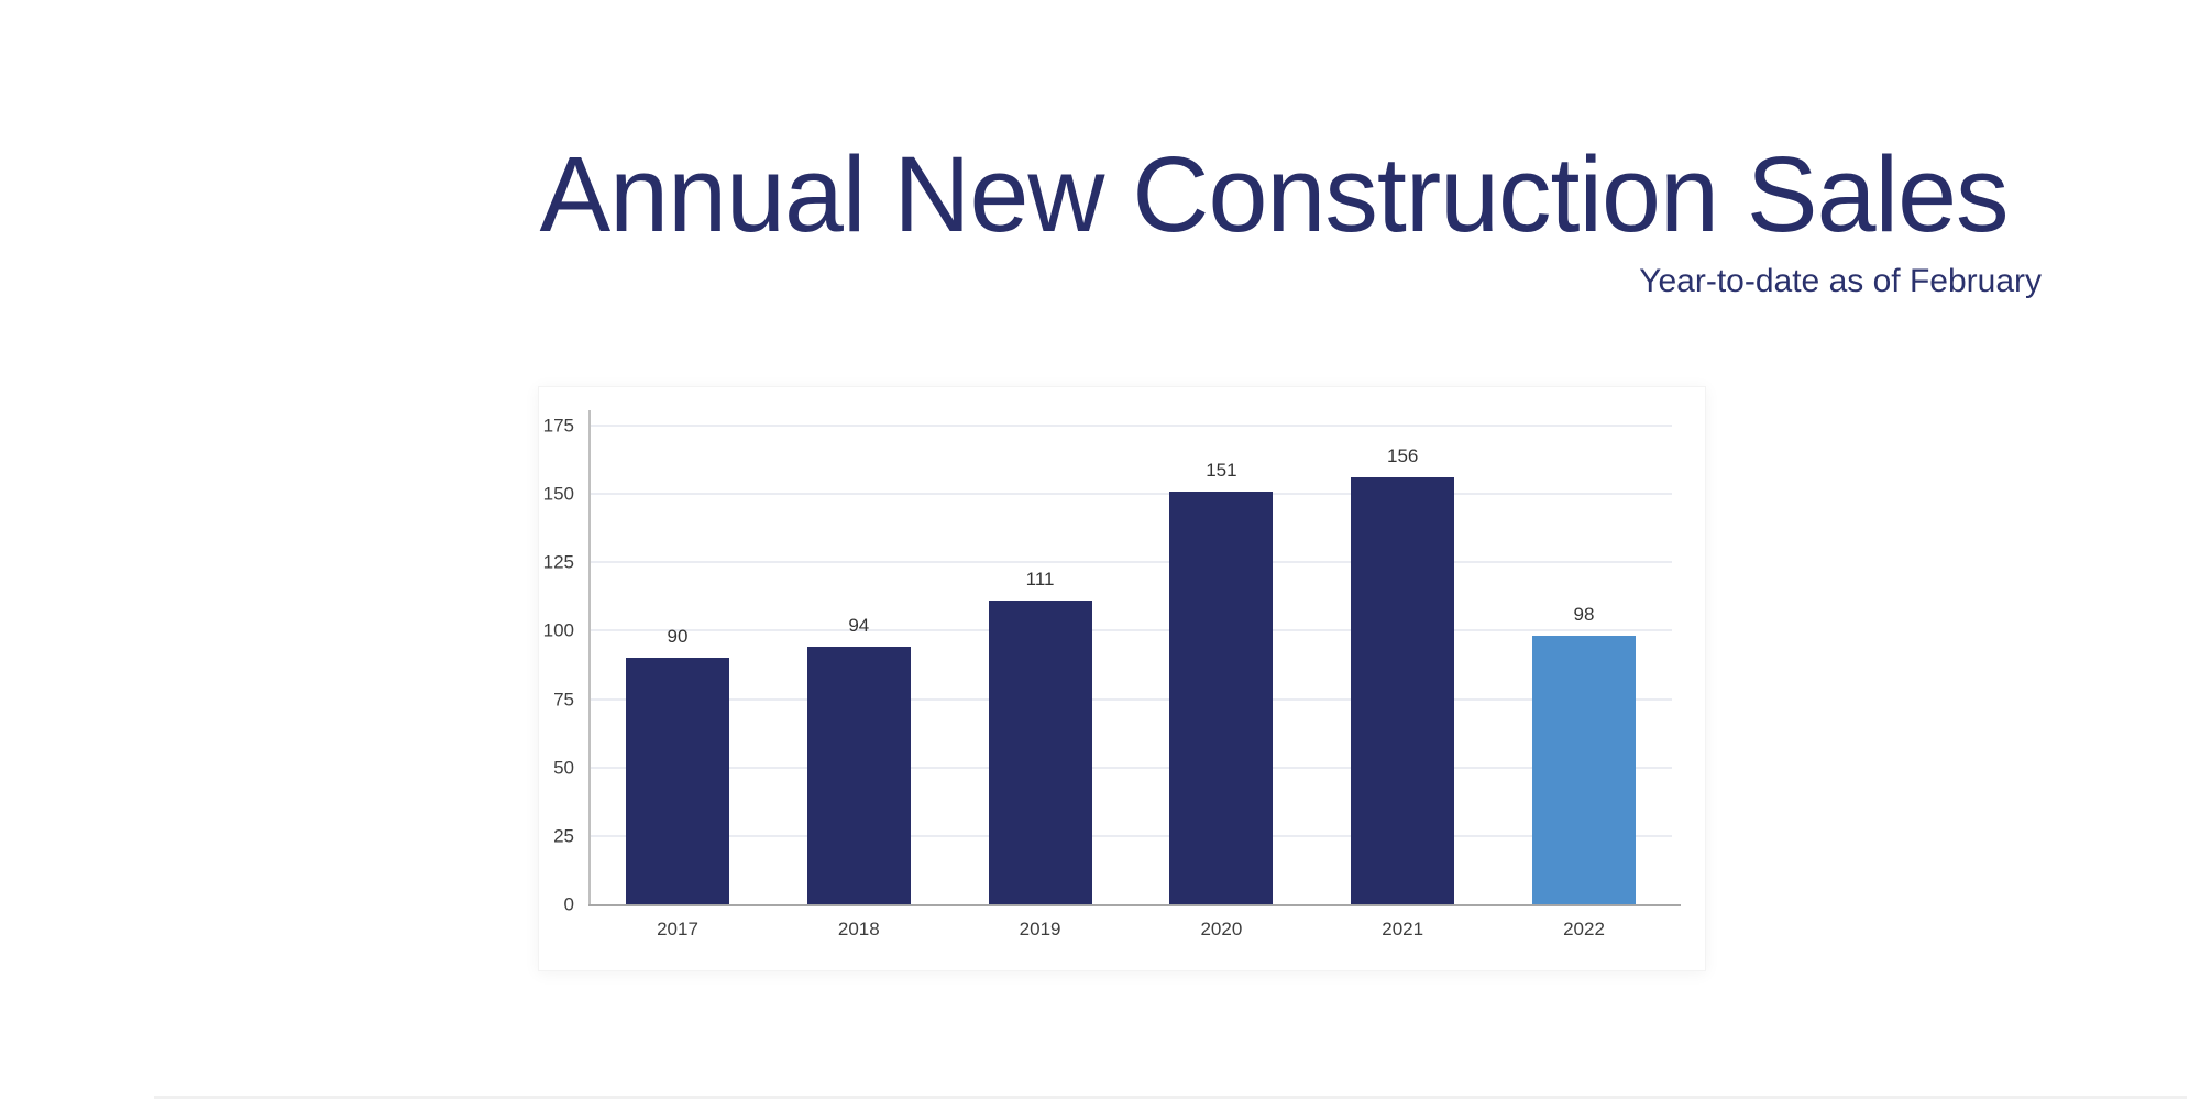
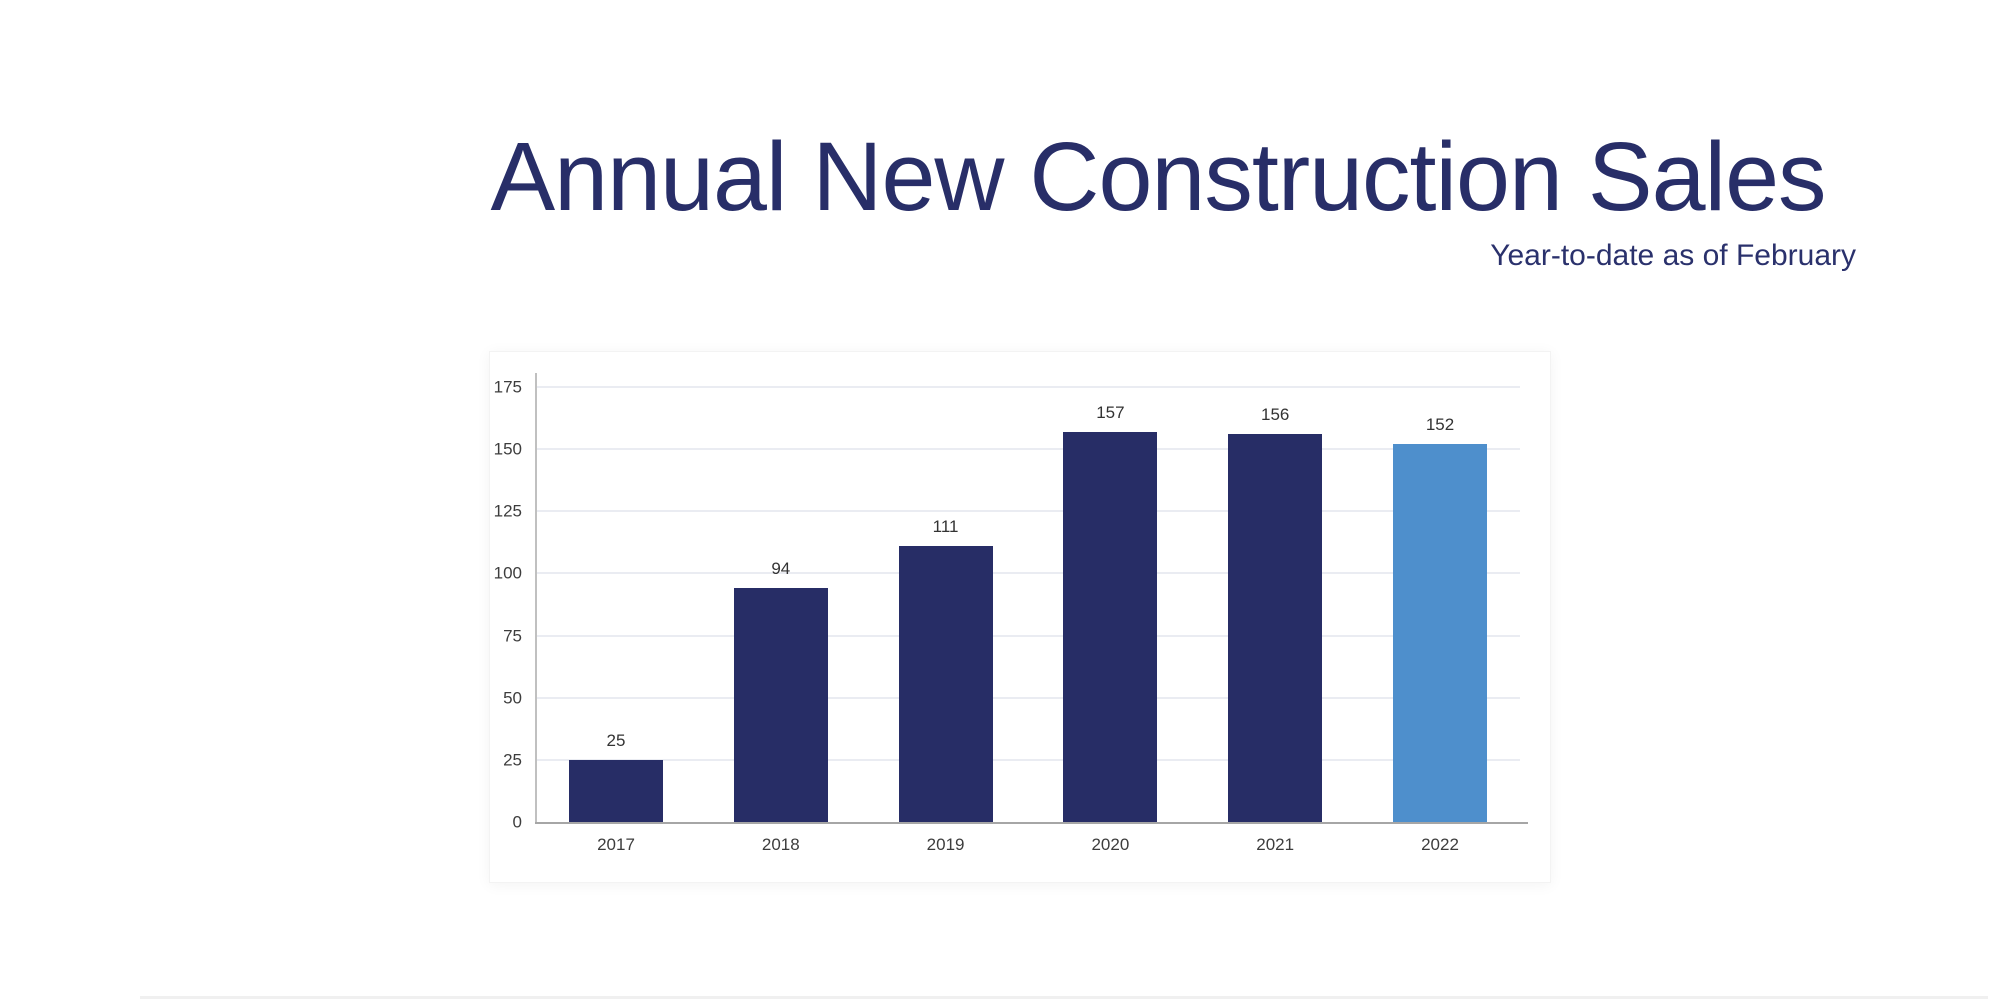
2017: 90 -> 25
2020: 151 -> 157
2022: 98 -> 152
